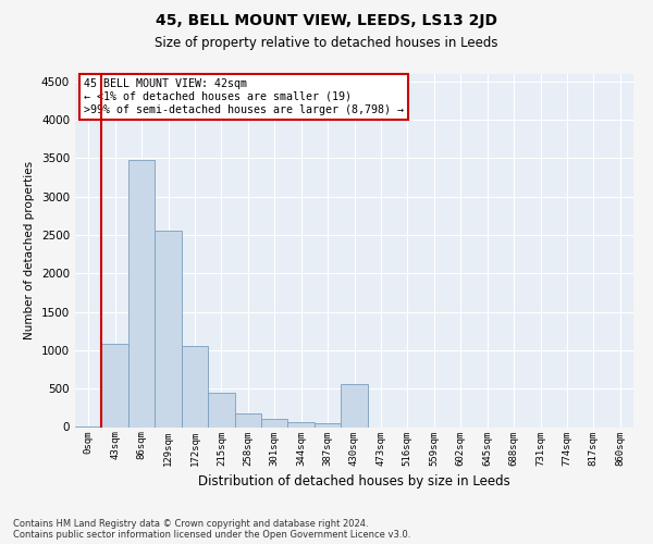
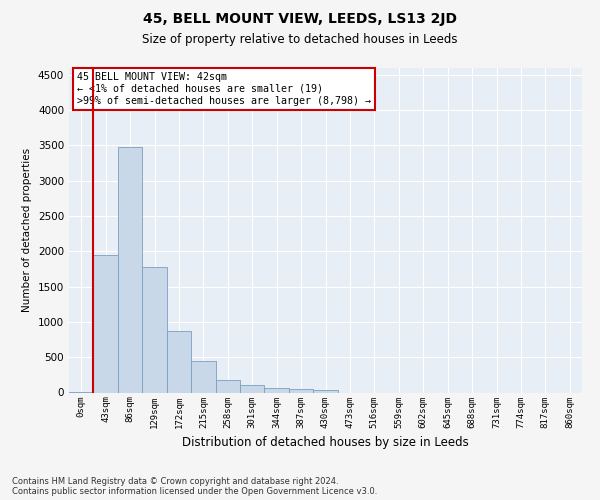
43sqm: 1080 -> 1950
129sqm: 2560 -> 1780
172sqm: 1060 -> 870
430sqm: 560 -> 40
